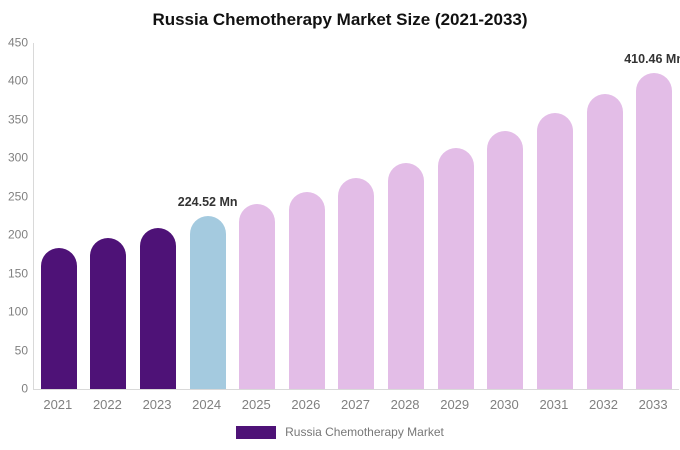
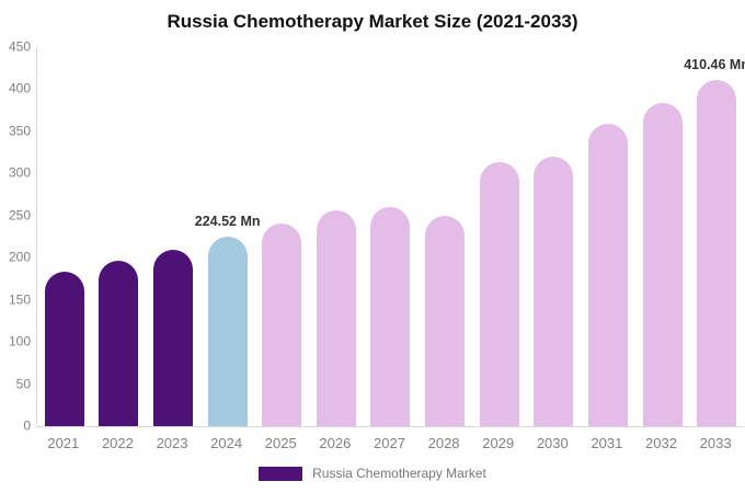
2027: 270 -> 260
2028: 290 -> 250
2030: 340 -> 320
